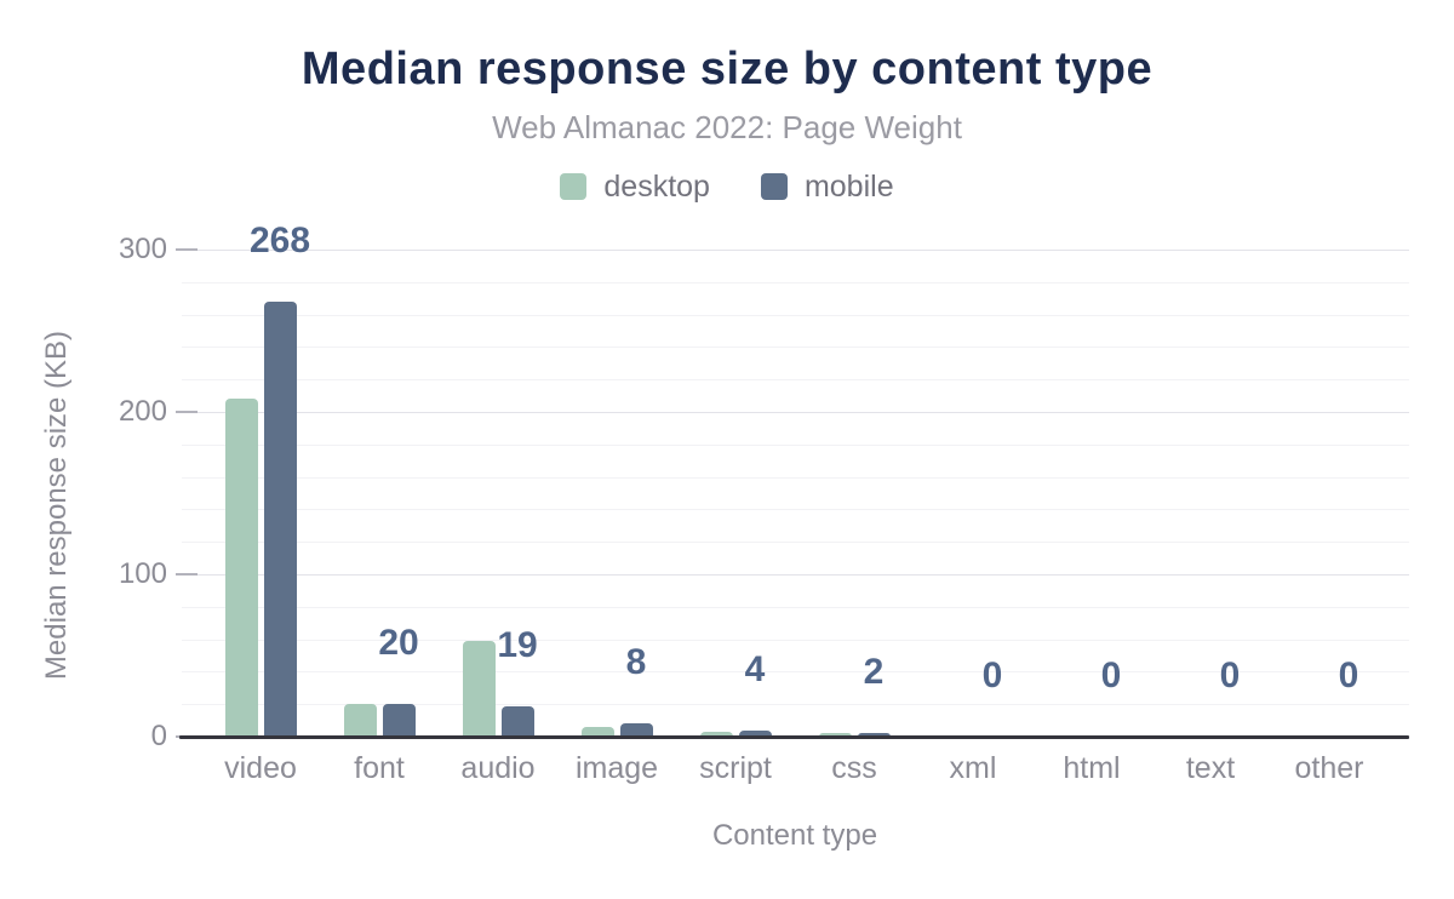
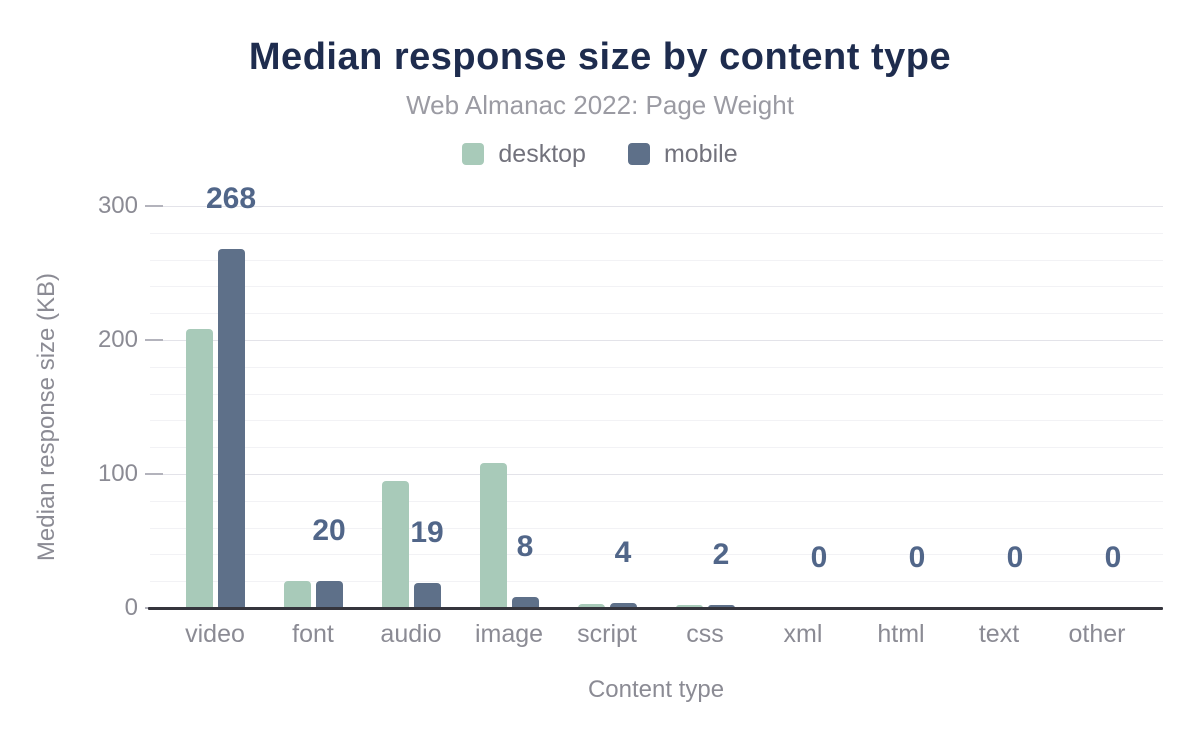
desktop/audio: 59 -> 95
desktop/image: 6 -> 108
